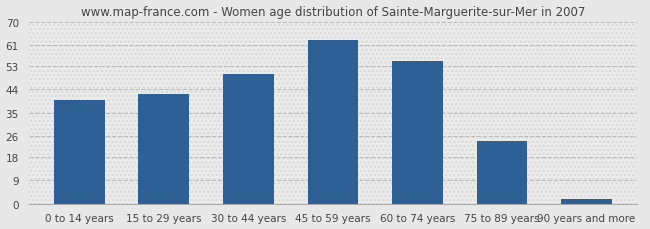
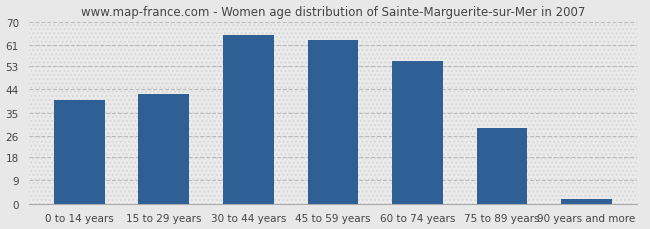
30 to 44 years: 50 -> 65
75 to 89 years: 24 -> 29
